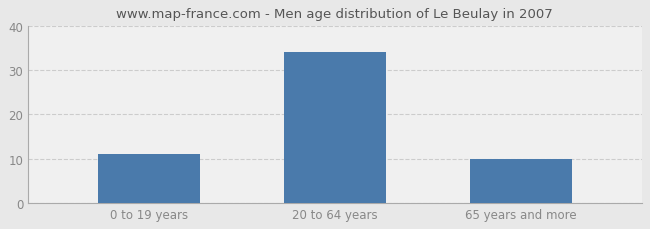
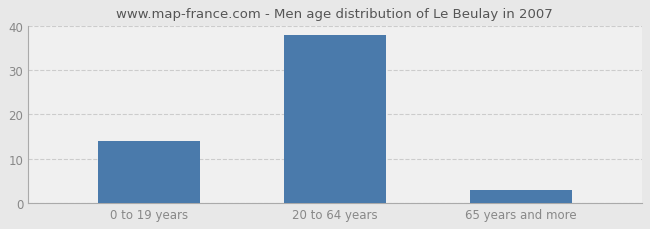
0 to 19 years: 11 -> 14
20 to 64 years: 34 -> 38
65 years and more: 10 -> 3
